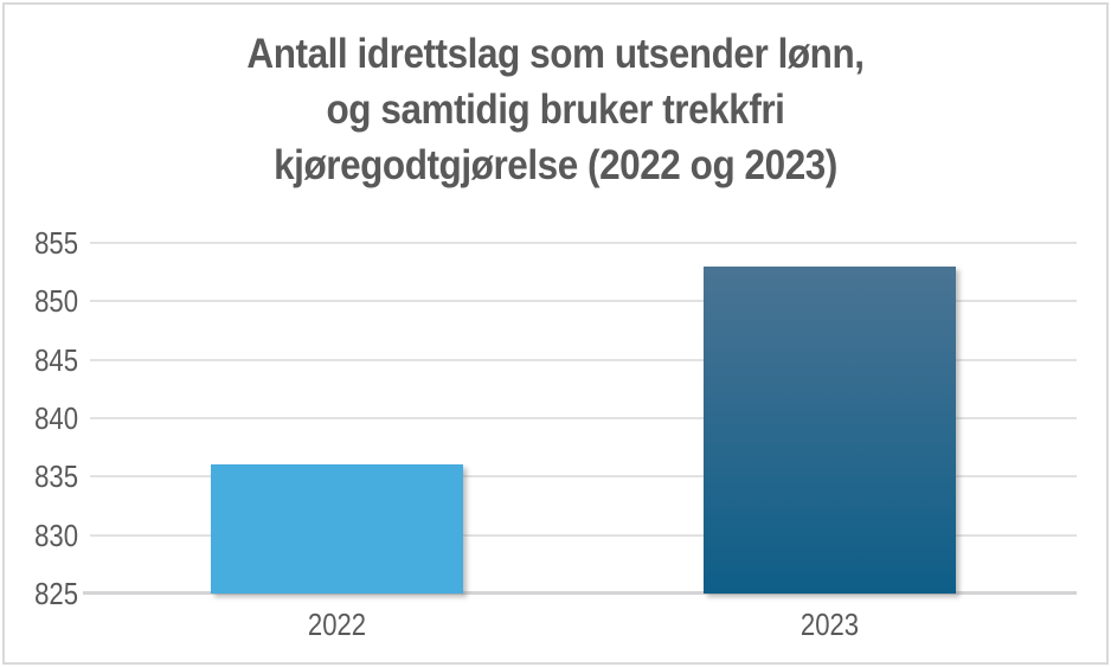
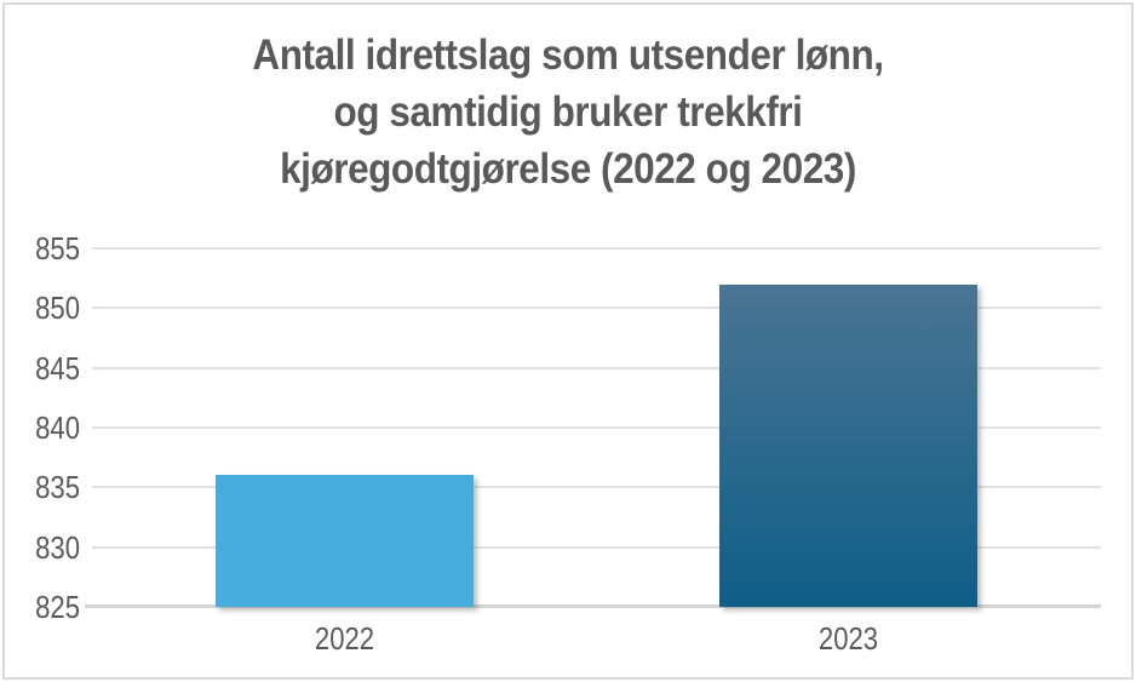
2023: 853 -> 852
